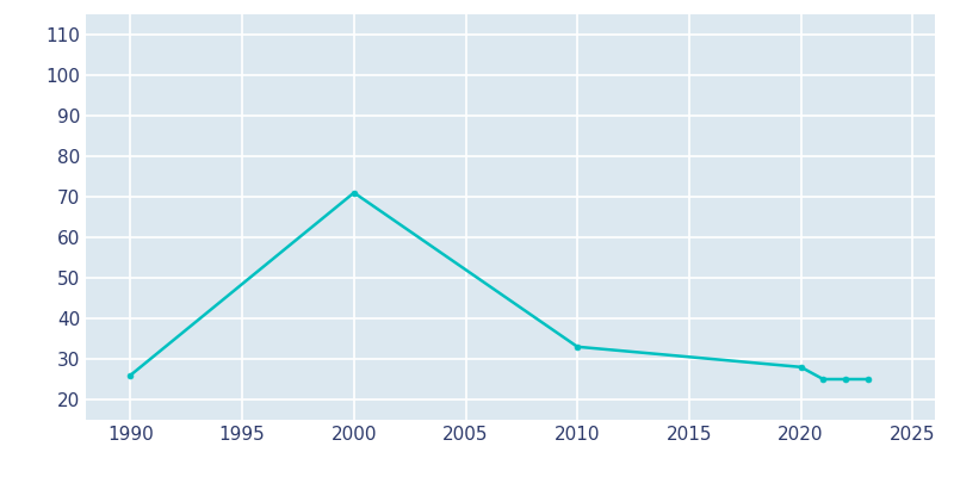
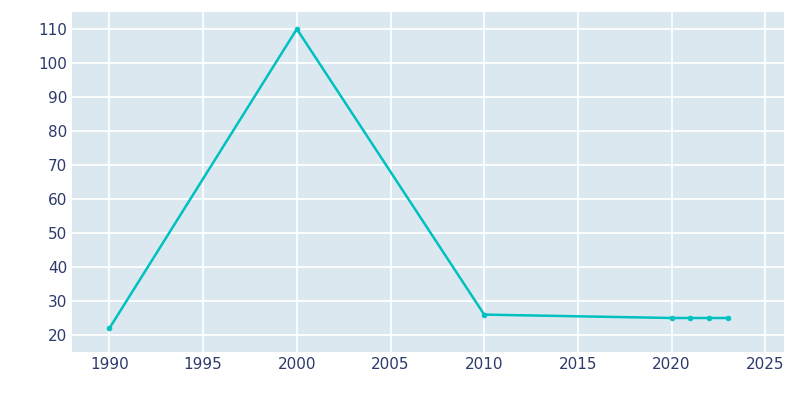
1990: 26 -> 22
2000: 71 -> 110
2010: 33 -> 26
2020: 28 -> 25
